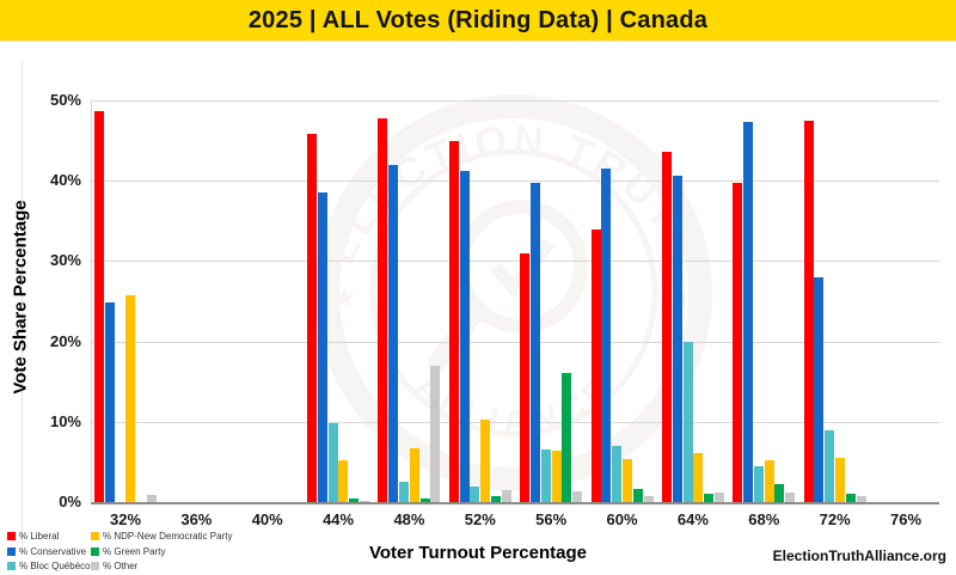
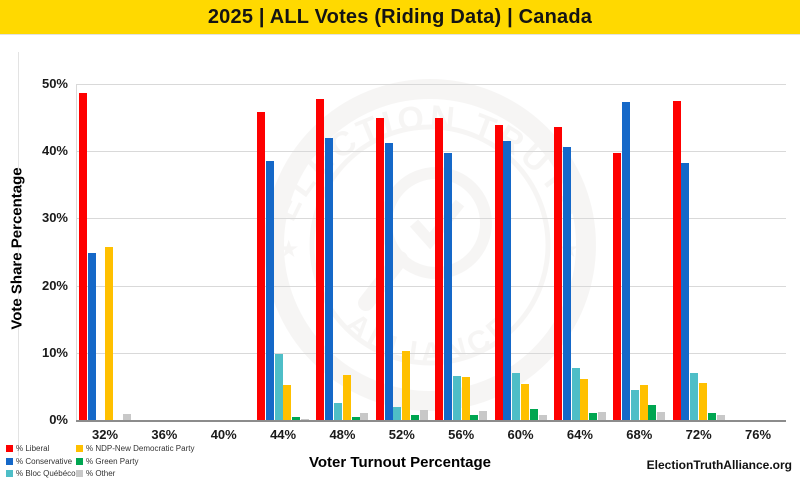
% Other/48%: 17% -> 1%
% Liberal/56%: 31% -> 45%
% Green Party/56%: 16% -> 1%
% Liberal/60%: 34% -> 44%
% Bloc Québécois/64%: 20% -> 8%
% Conservative/72%: 28% -> 38%
% Bloc Québécois/72%: 9% -> 7%
